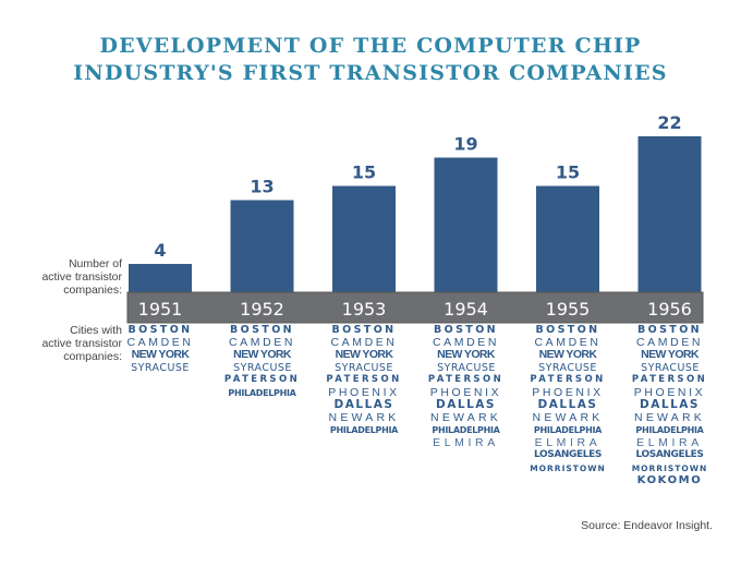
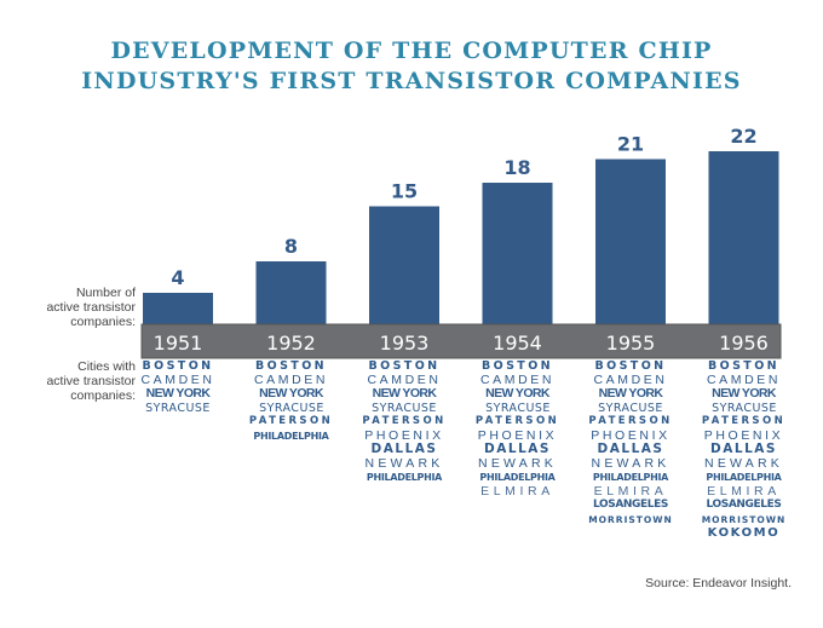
1952: 13 -> 8
1954: 19 -> 18
1955: 15 -> 21
